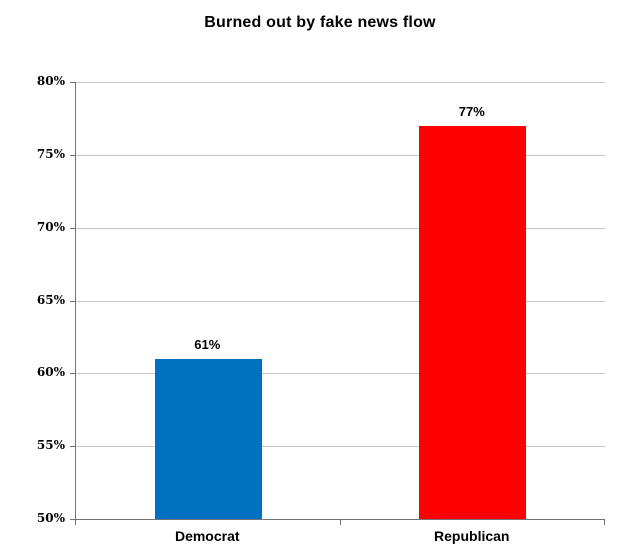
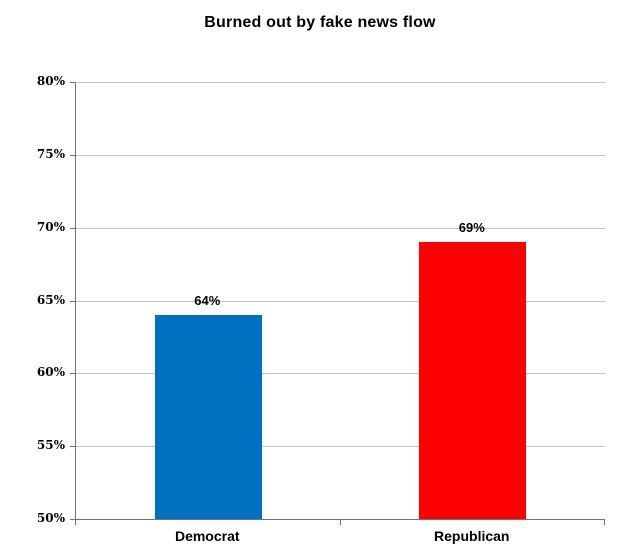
Democrat: 61% -> 64%
Republican: 77% -> 69%
